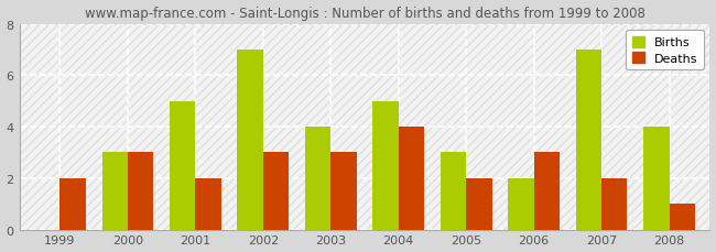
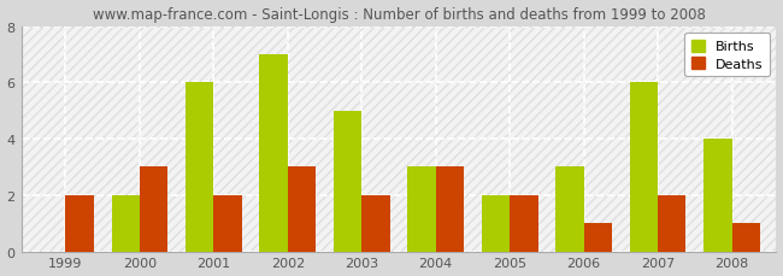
Births/2000: 3 -> 2
Births/2001: 5 -> 6
Births/2003: 4 -> 5
Deaths/2003: 3 -> 2
Births/2004: 5 -> 3
Deaths/2004: 4 -> 3
Births/2005: 3 -> 2
Births/2006: 2 -> 3
Deaths/2006: 3 -> 1
Births/2007: 7 -> 6
